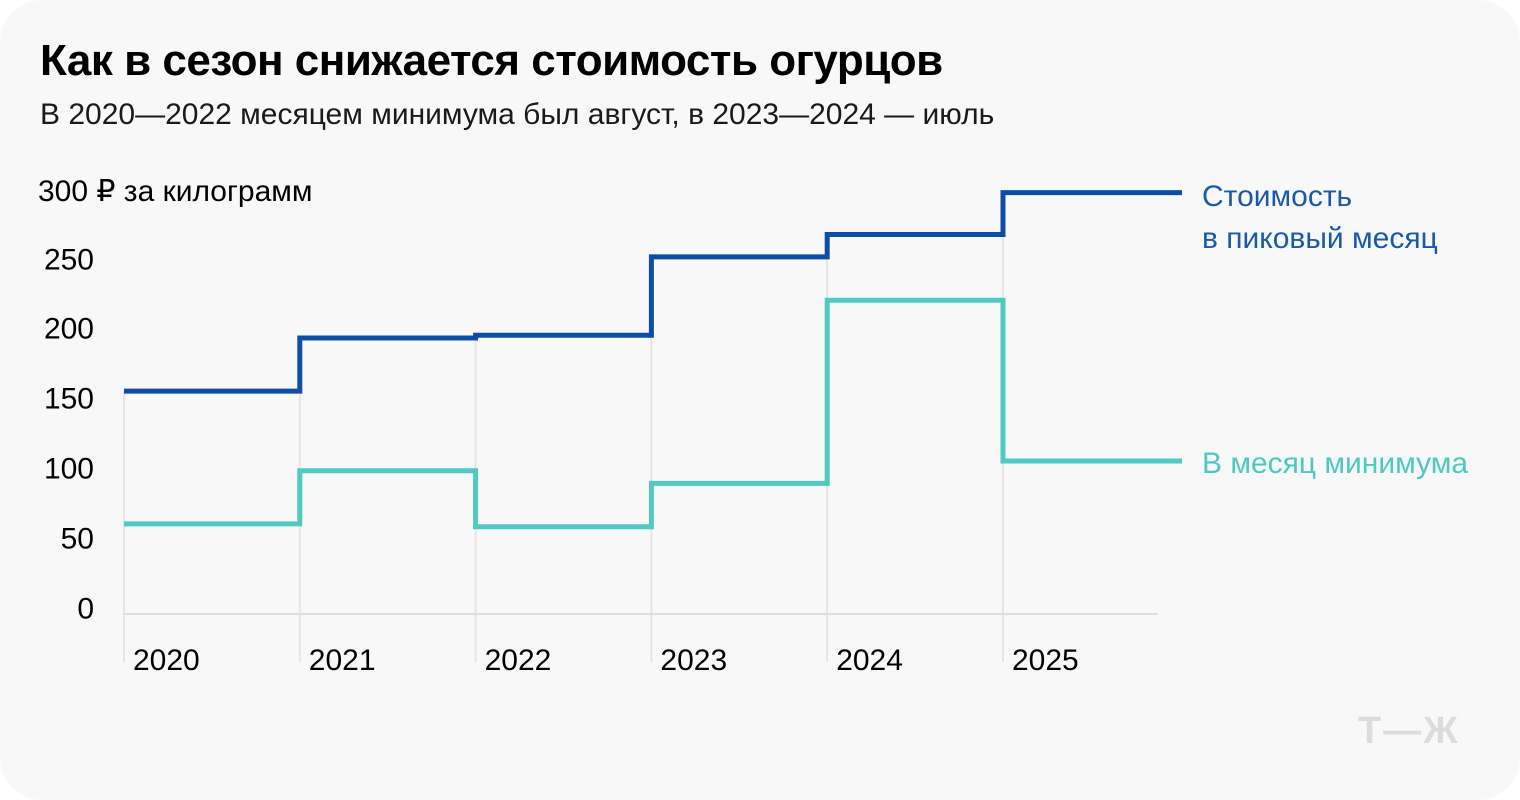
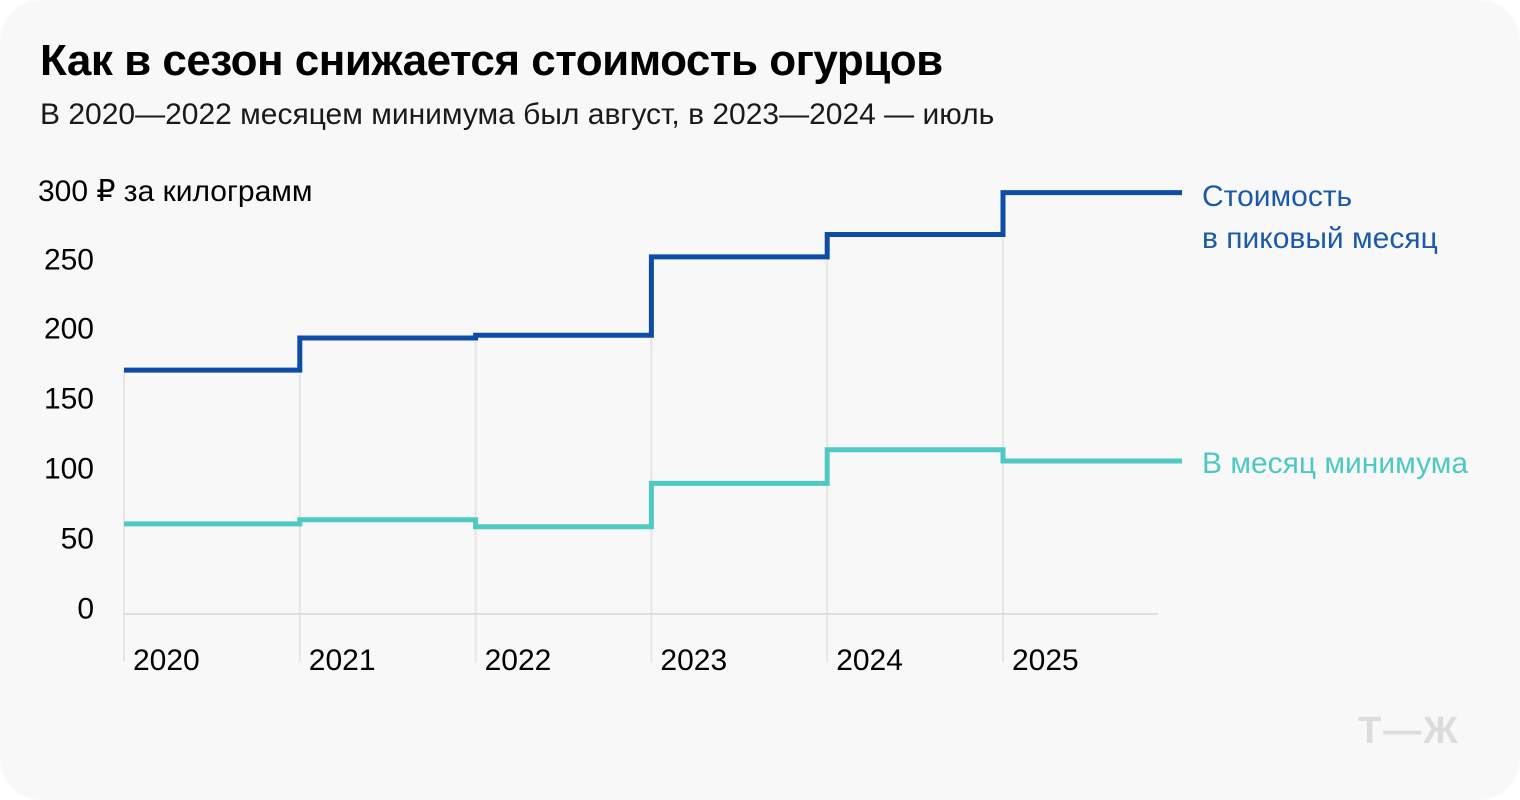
Стоимость в пиковый месяц/2020: 158 -> 173
В месяц минимума/2021: 101 -> 66
В месяц минимума/2024: 223 -> 116
